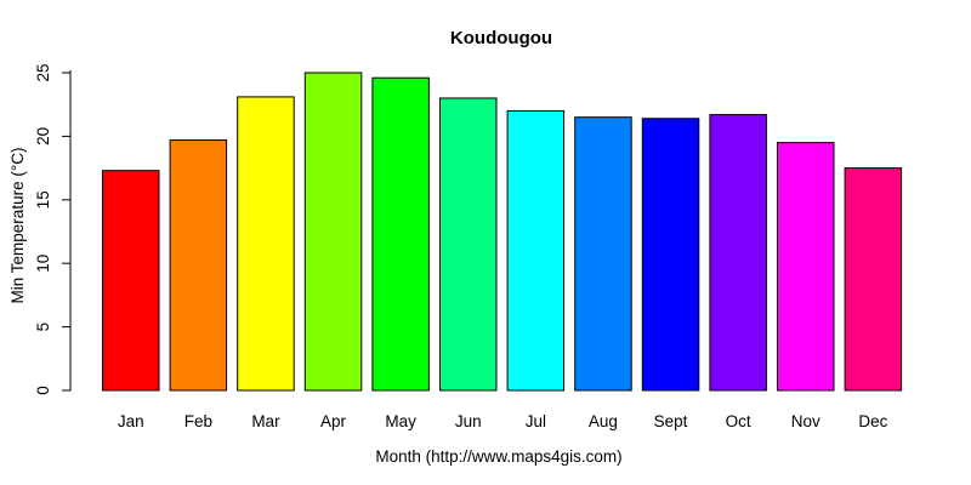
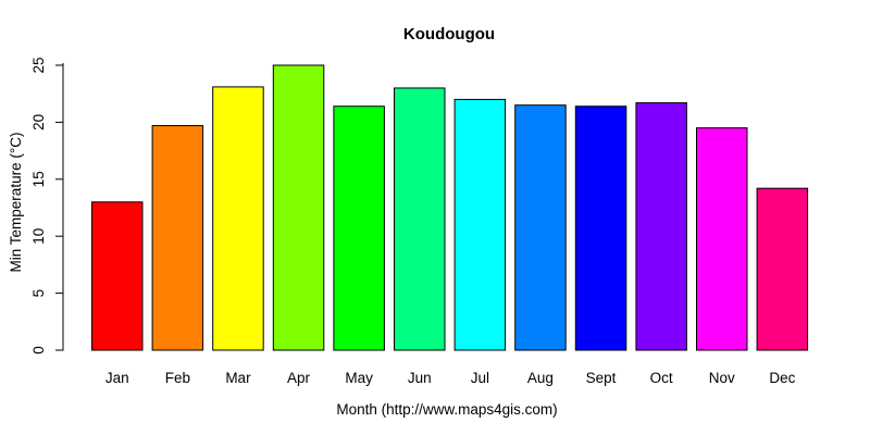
Jan: 17.3 -> 13.0
May: 24.6 -> 21.4
Dec: 17.5 -> 14.2
